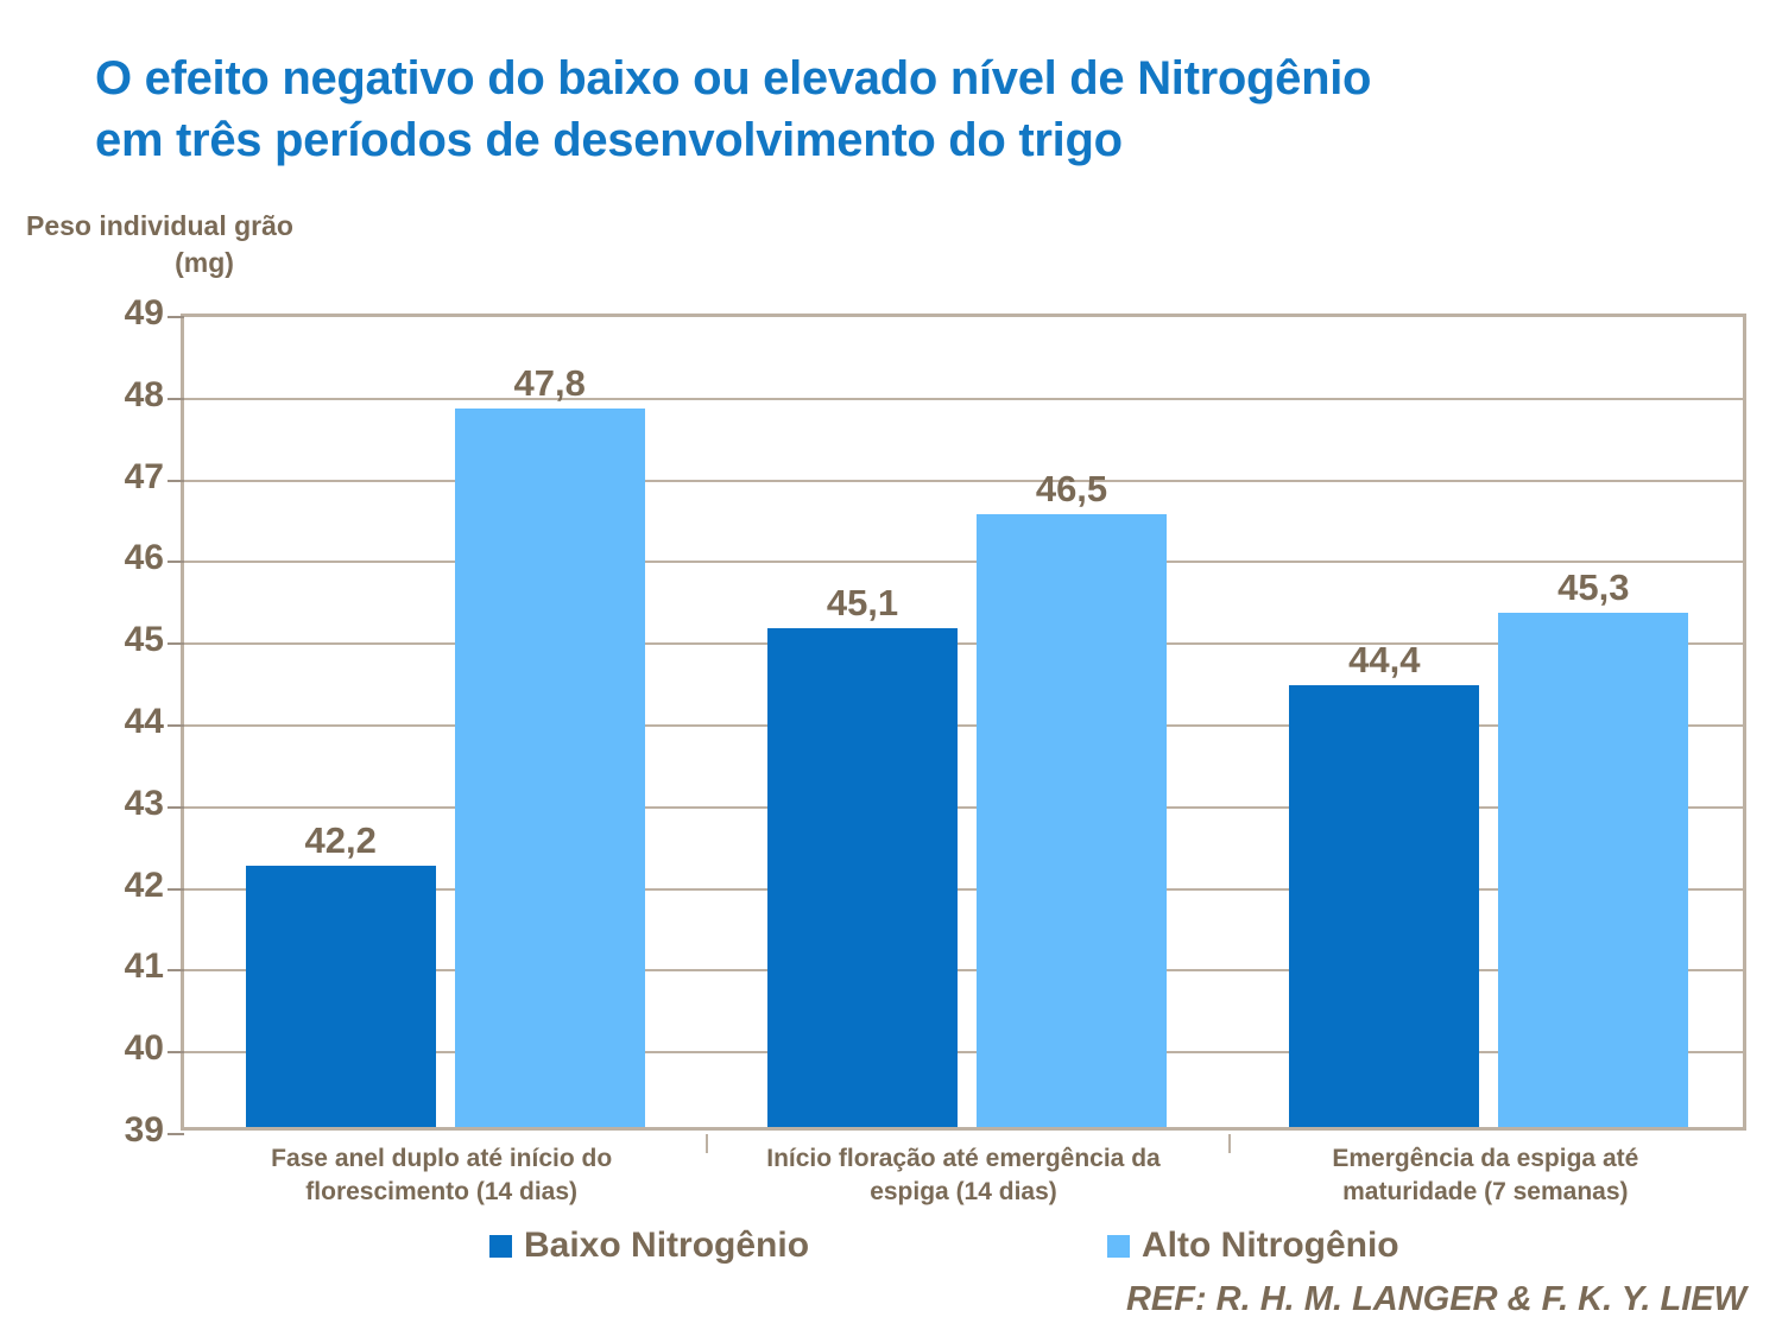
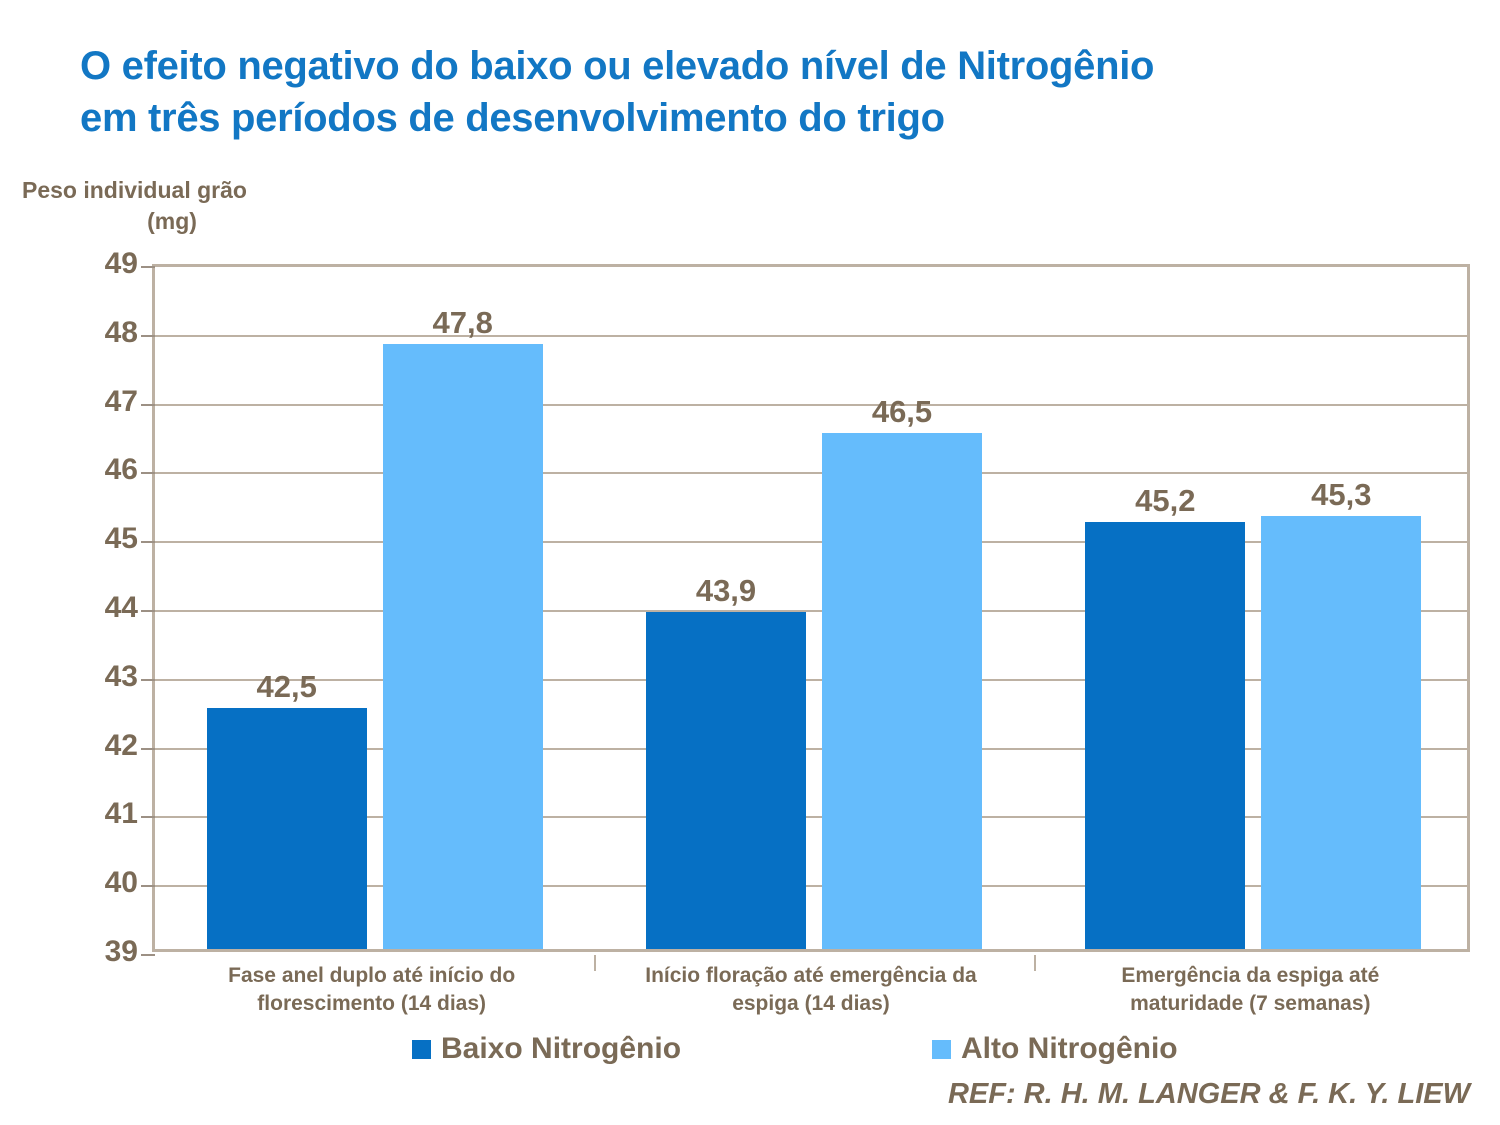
Baixo Nitrogênio/Fase anel duplo até início do florescimento (14 dias): 42,2 -> 42,5
Baixo Nitrogênio/Início floração até emergência da espiga (14 dias): 45,1 -> 43,9
Baixo Nitrogênio/Emergência da espiga até maturidade (7 semanas): 44,4 -> 45,2
